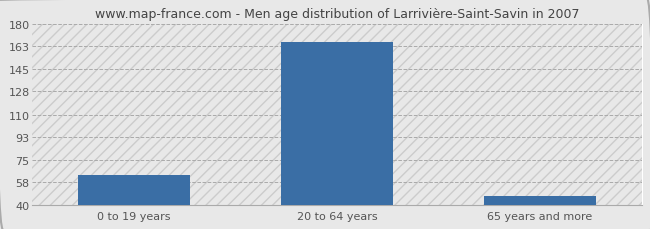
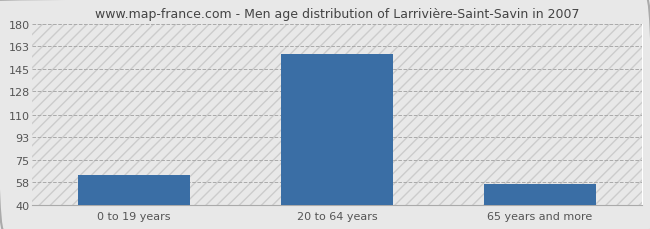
20 to 64 years: 166 -> 157
65 years and more: 47 -> 56
